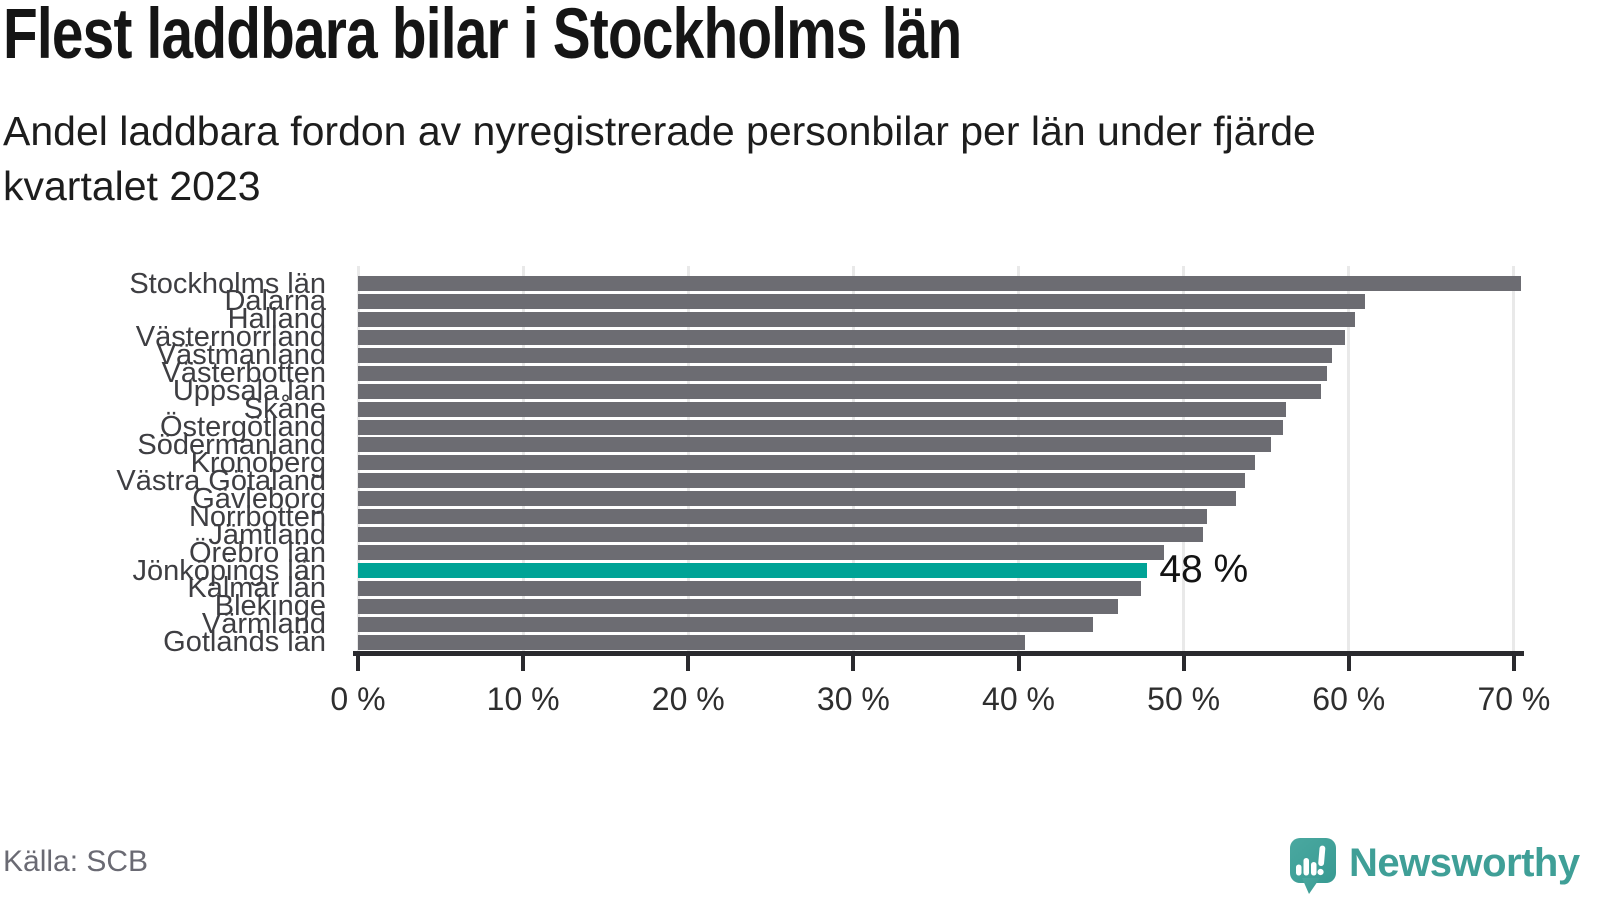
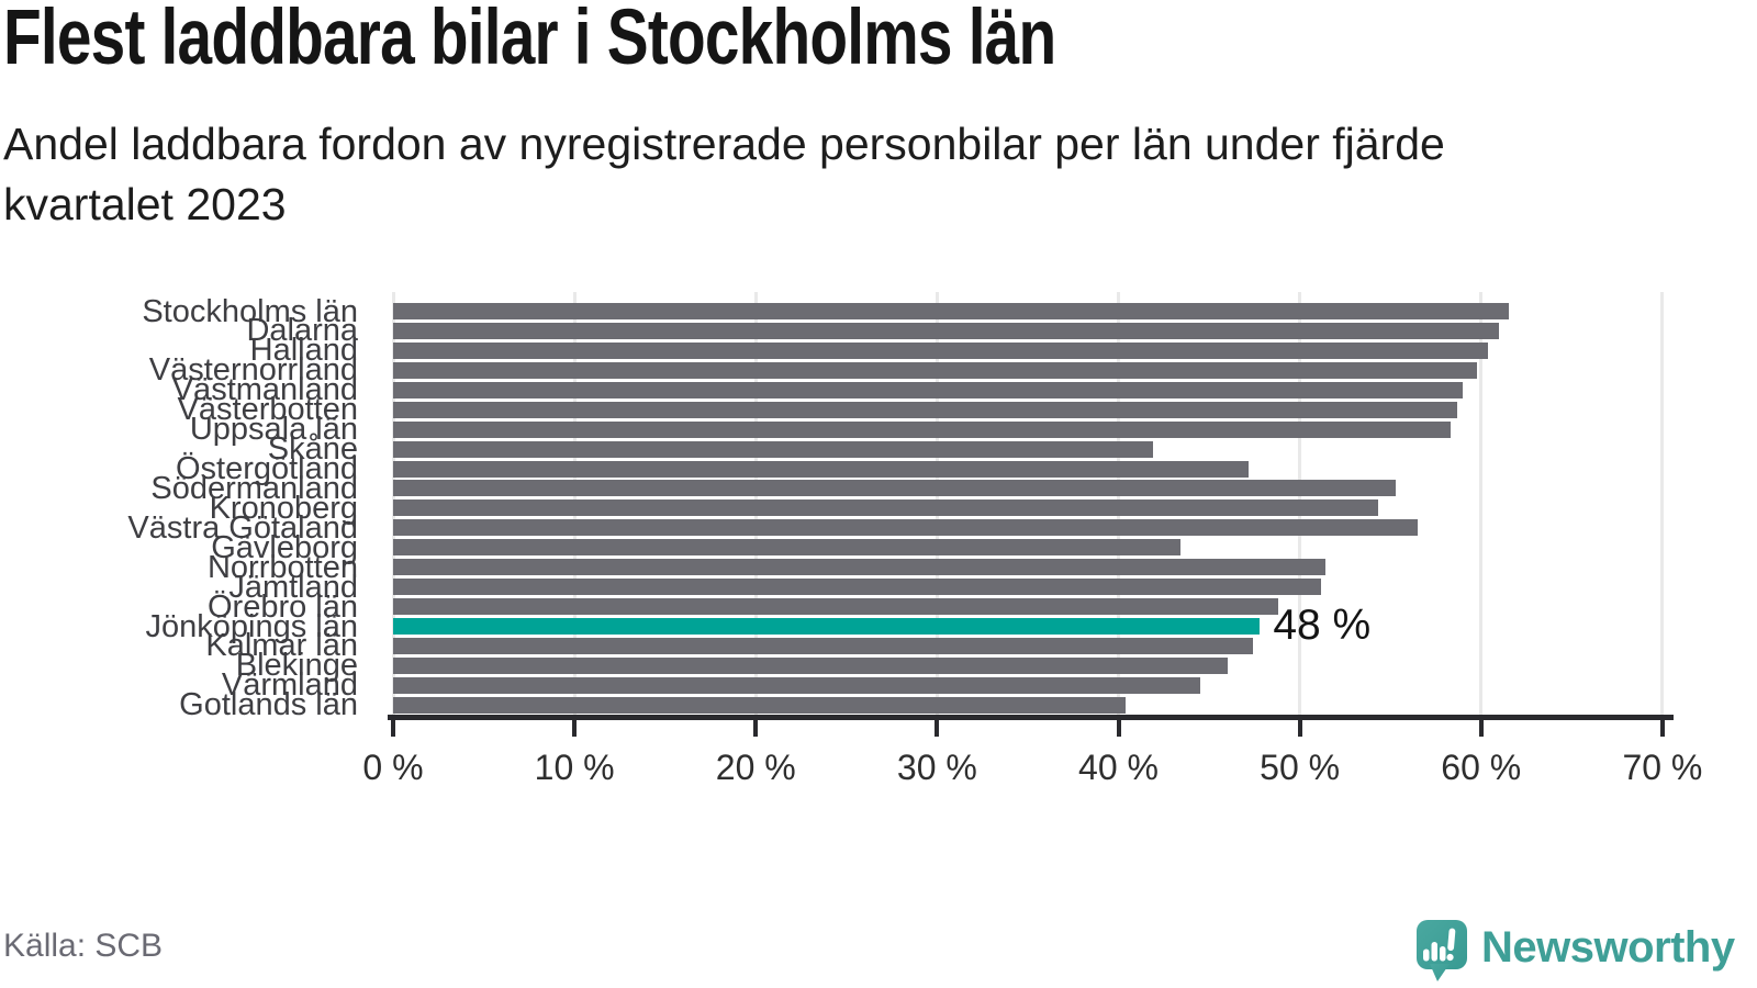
Stockholms län: 70.4% -> 61.5%
Skåne: 56.2% -> 41.9%
Östergötland: 56.0% -> 47.2%
Västra Götaland: 53.7% -> 56.5%
Gävleborg: 53.2% -> 43.4%
